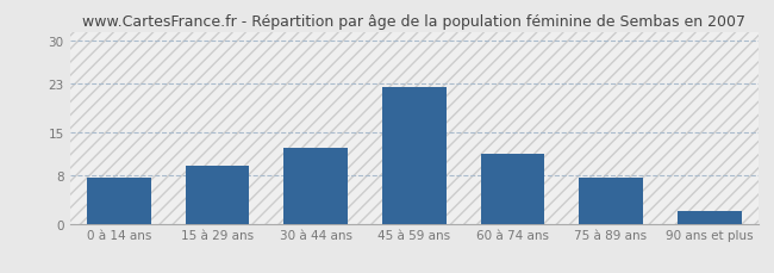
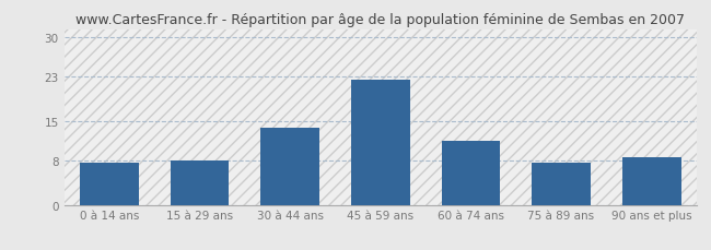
15 à 29 ans: 9.5 -> 8.0
30 à 44 ans: 12.5 -> 13.8
90 ans et plus: 2.0 -> 8.6
